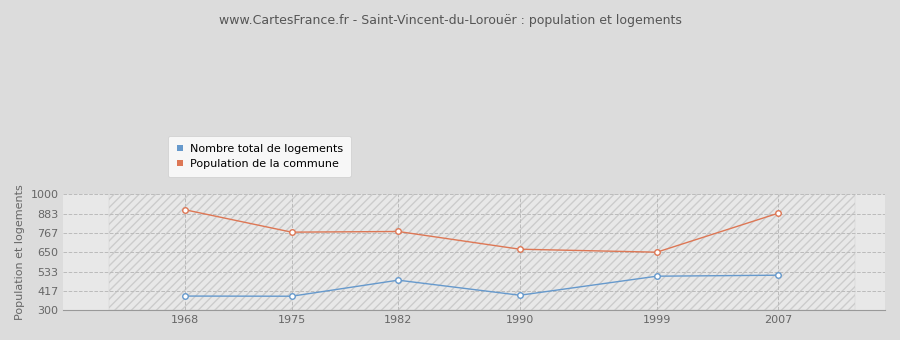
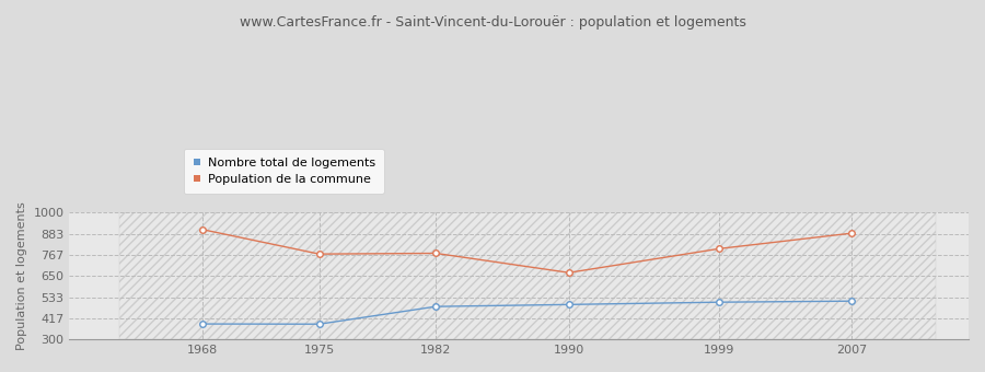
Nombre total de logements/1990: 390 -> 490
Population de la commune/1999: 650 -> 800
